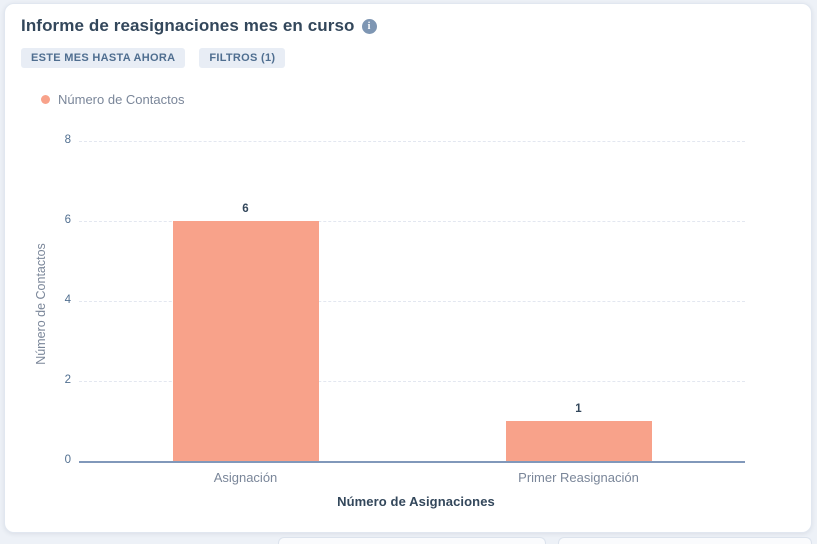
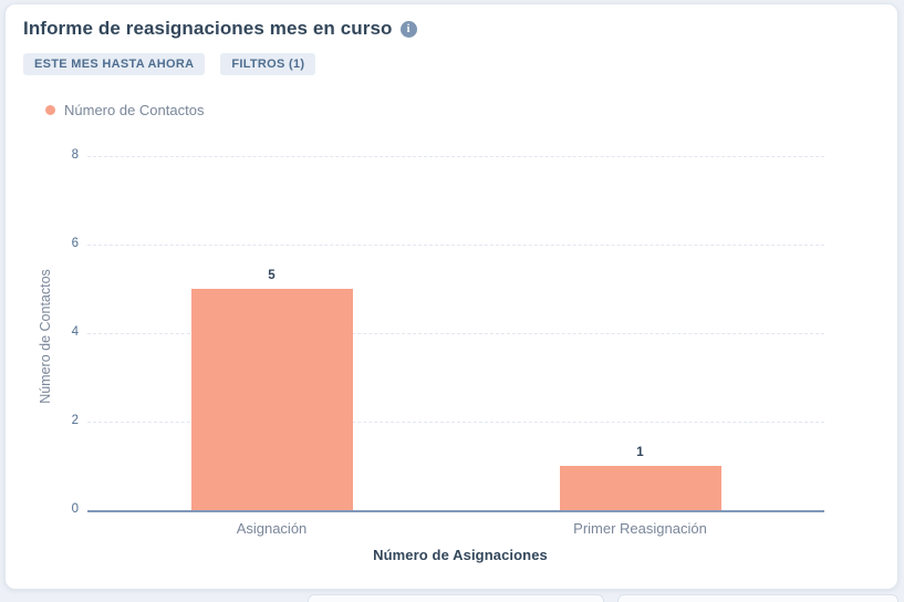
Asignación: 6 -> 5
